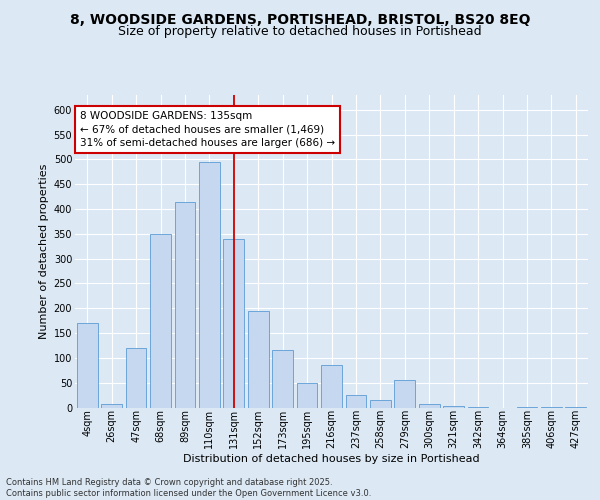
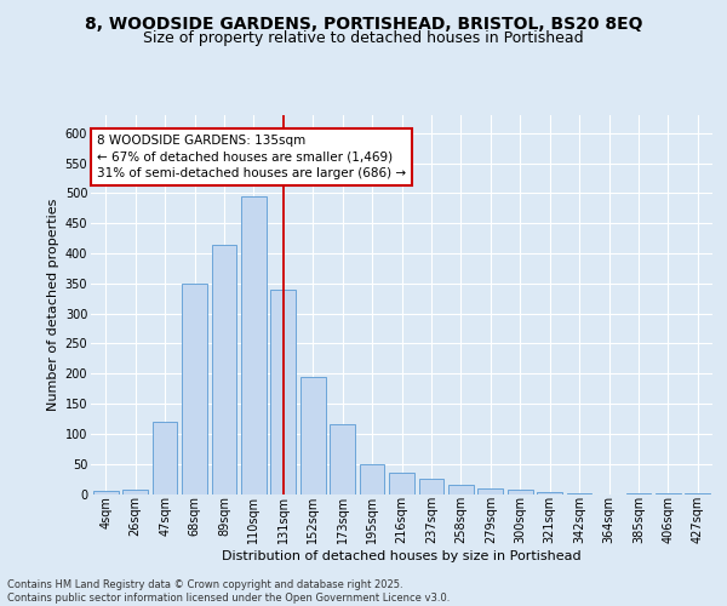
4sqm: 170 -> 5
216sqm: 85 -> 35
279sqm: 55 -> 10
